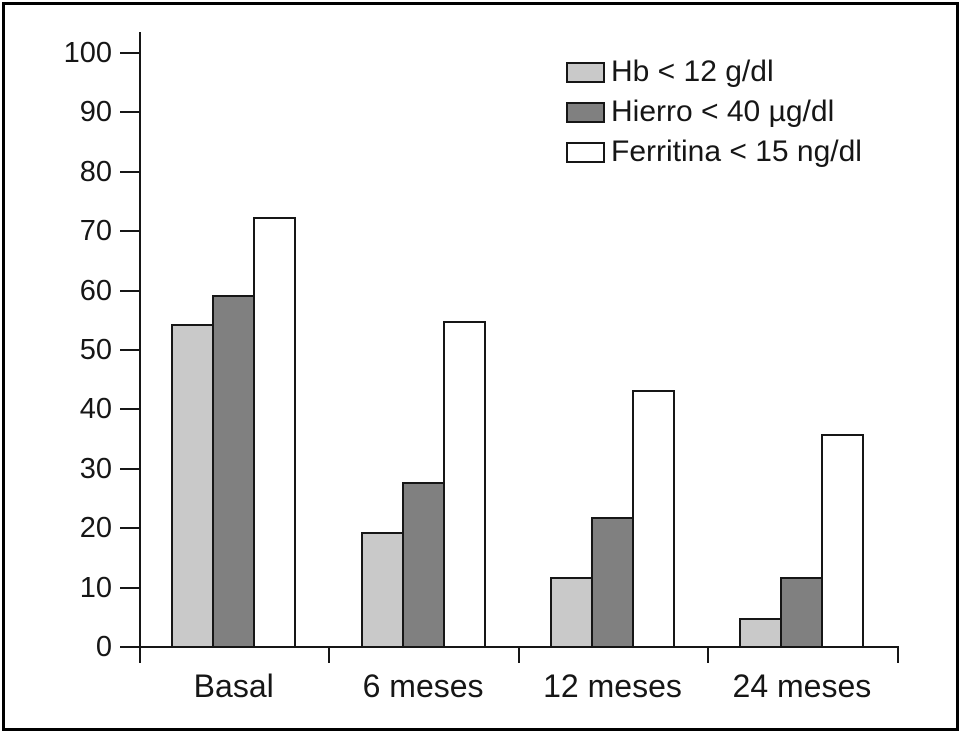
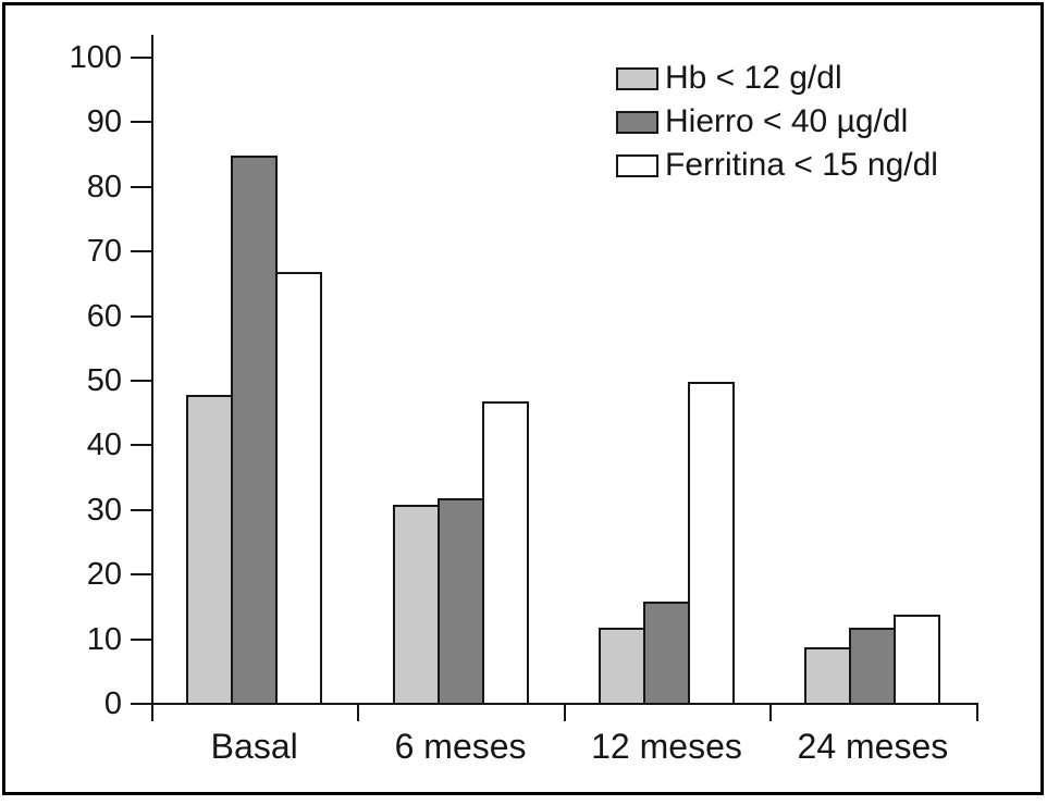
Hb < 12 g/dl/Basal: 54 -> 48
Hierro < 40 µg/dl/Basal: 60 -> 85
Ferritina < 15 ng/dl/Basal: 72 -> 67
Hb < 12 g/dl/6 meses: 20 -> 31
Hierro < 40 µg/dl/6 meses: 28 -> 32
Ferritina < 15 ng/dl/6 meses: 55 -> 47
Hierro < 40 µg/dl/12 meses: 22 -> 16
Ferritina < 15 ng/dl/12 meses: 44 -> 50
Hb < 12 g/dl/24 meses: 5 -> 9
Ferritina < 15 ng/dl/24 meses: 36 -> 14
